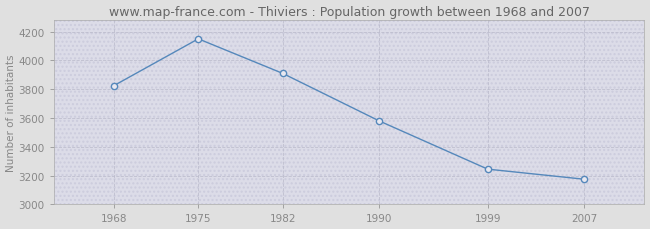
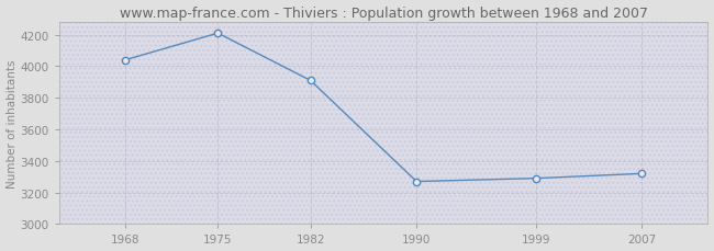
1968: 3820 -> 4040
1975: 4150 -> 4210
1990: 3580 -> 3270
1999: 3240 -> 3290
2007: 3180 -> 3320
